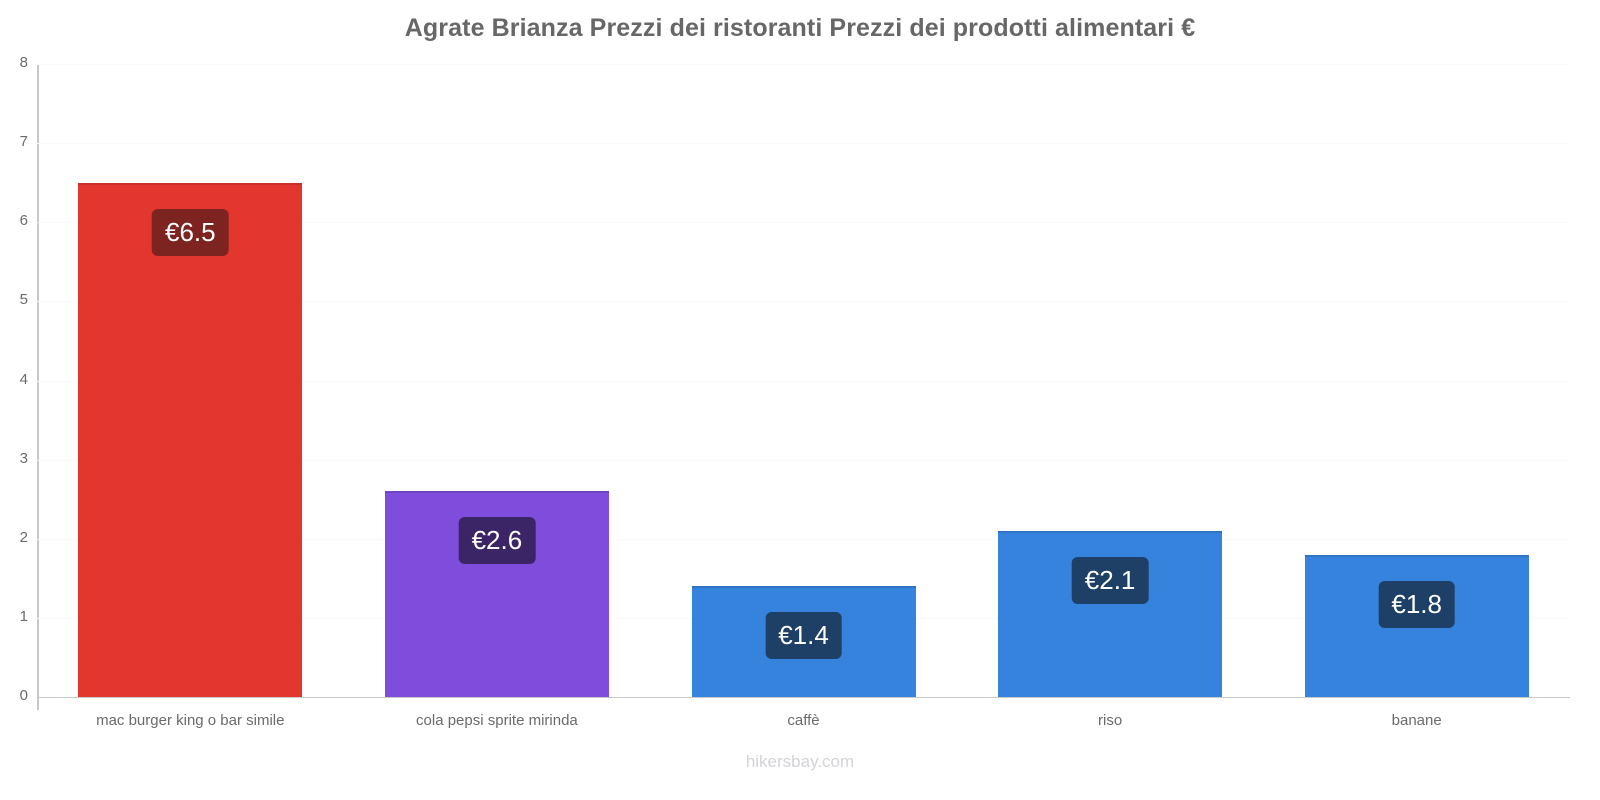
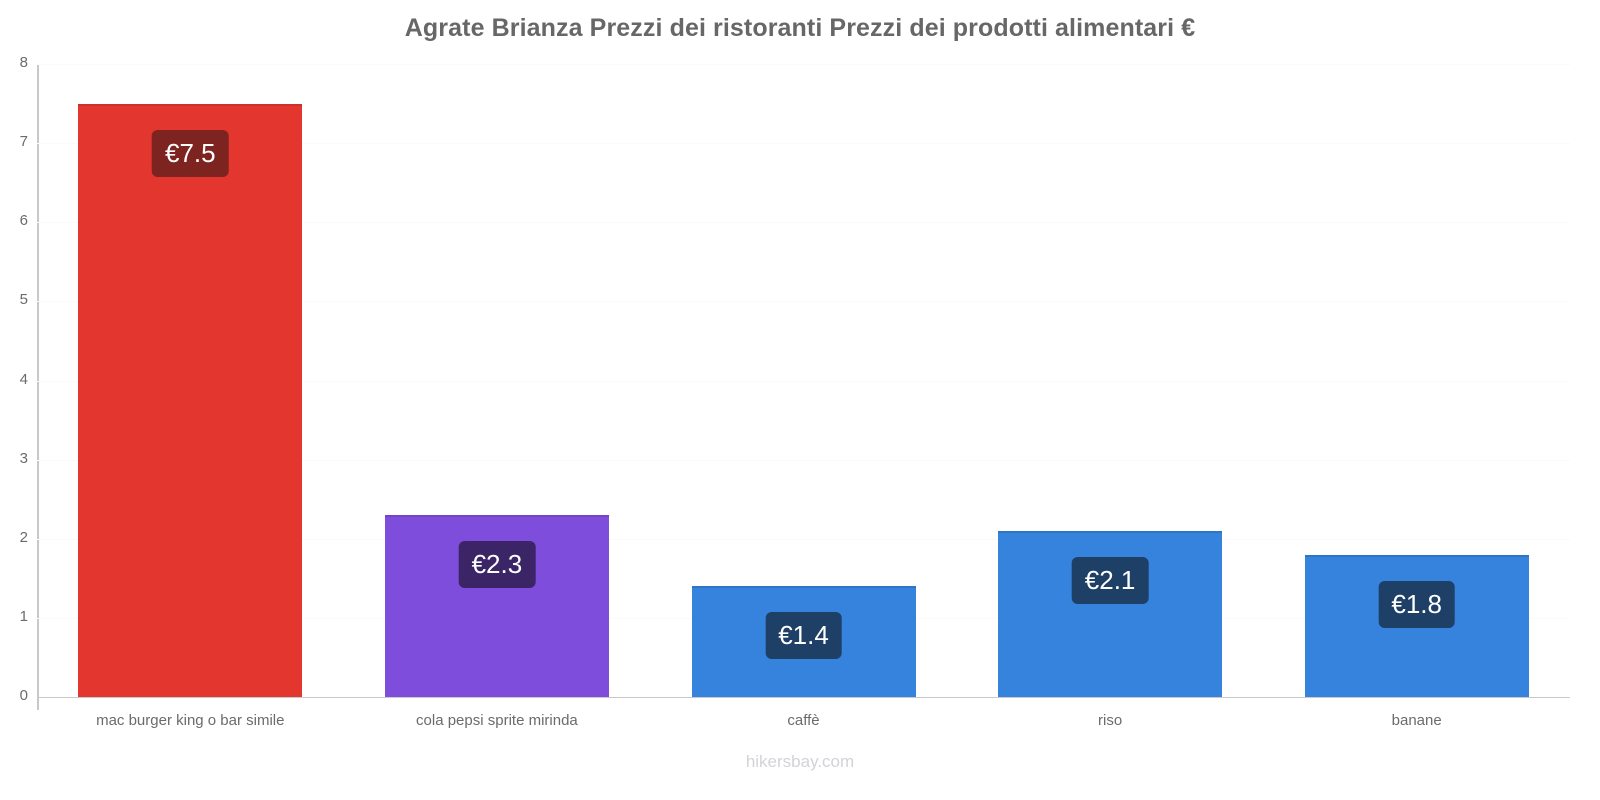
mac burger king o bar simile: €6.5 -> €7.5
cola pepsi sprite mirinda: €2.6 -> €2.3
